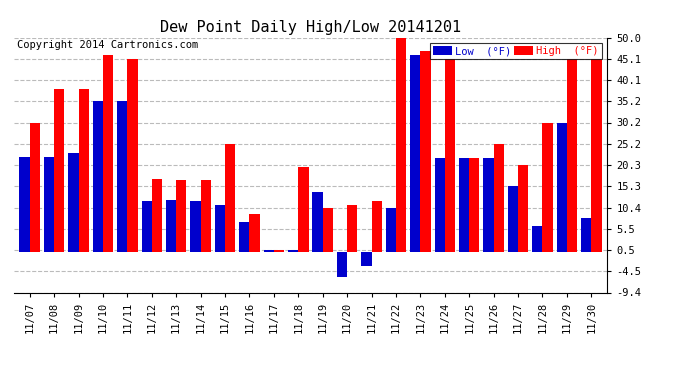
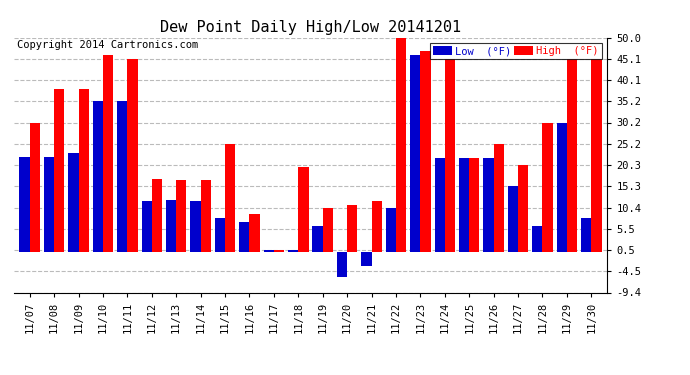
Low (°F)/11/15: 11.0 -> 7.9
Low (°F)/11/19: 14.0 -> 6.1
